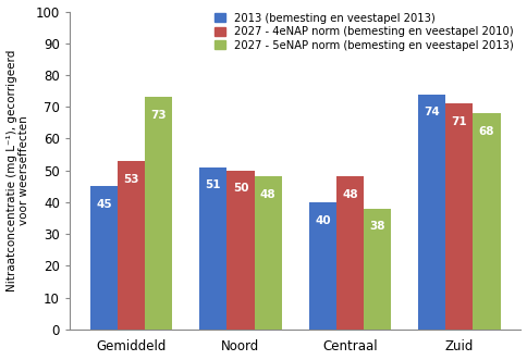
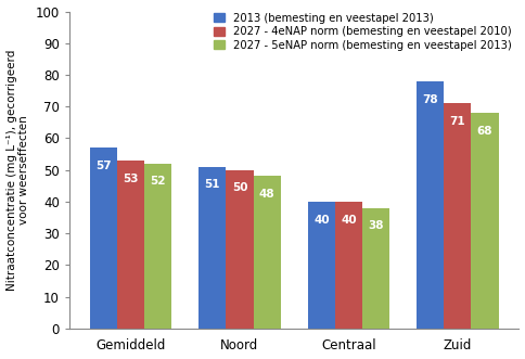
2013 (bemesting en veestapel 2013)/Gemiddeld: 45 -> 57
2027 - 5eNAP norm (bemesting en veestapel 2013)/Gemiddeld: 73 -> 52
2027 - 4eNAP norm (bemesting en veestapel 2010)/Centraal: 48 -> 40
2013 (bemesting en veestapel 2013)/Zuid: 74 -> 78
